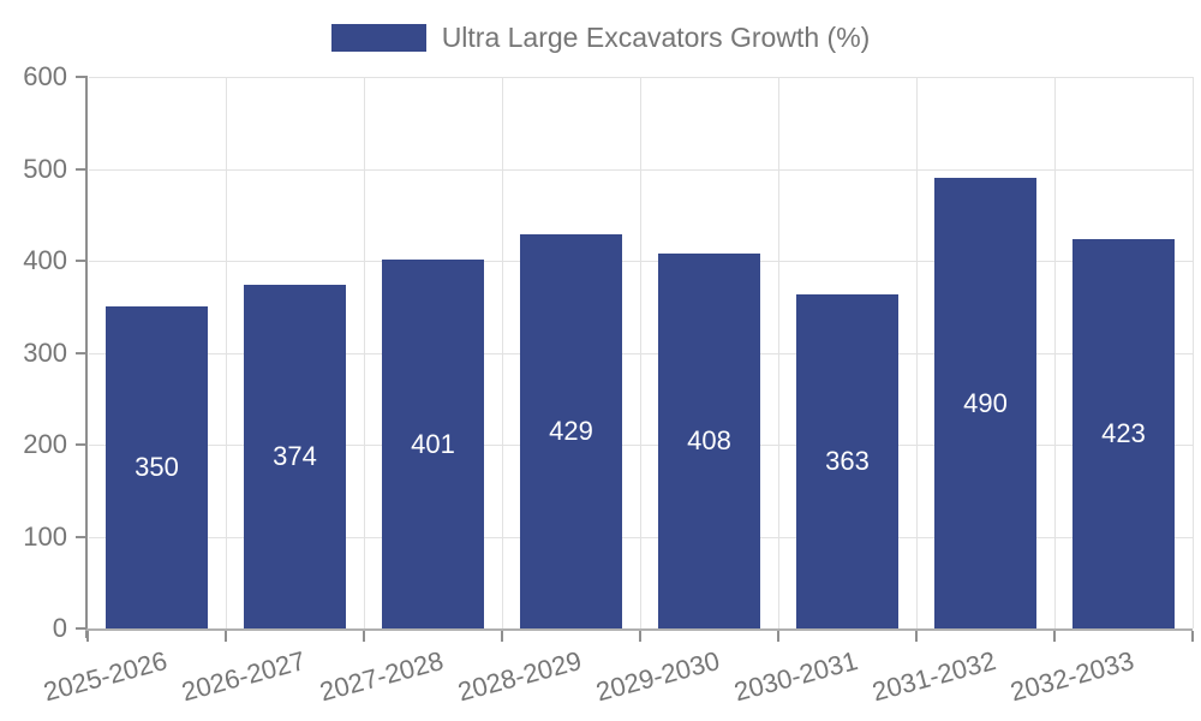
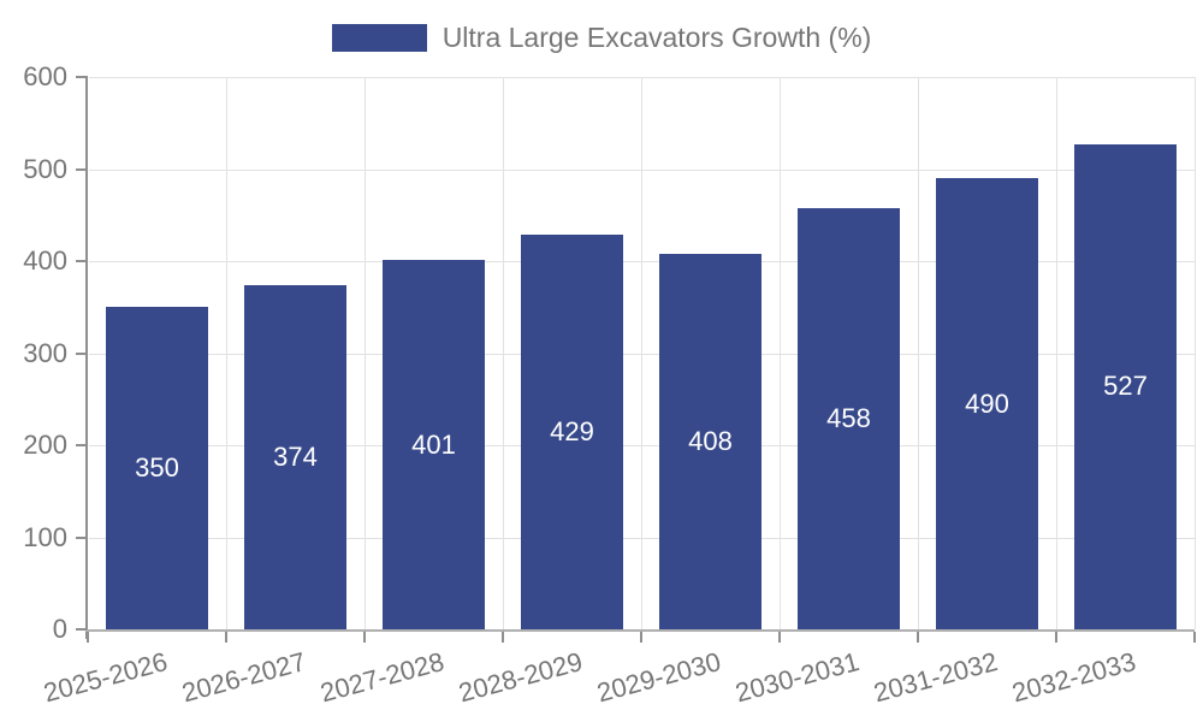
2030-2031: 363 -> 458
2032-2033: 423 -> 527
